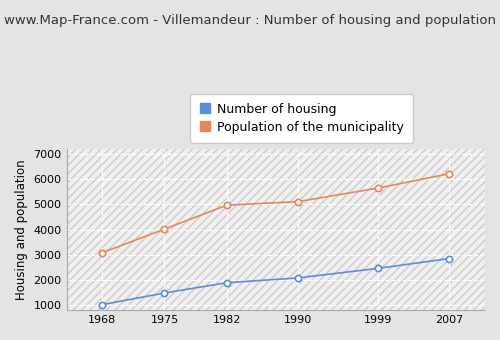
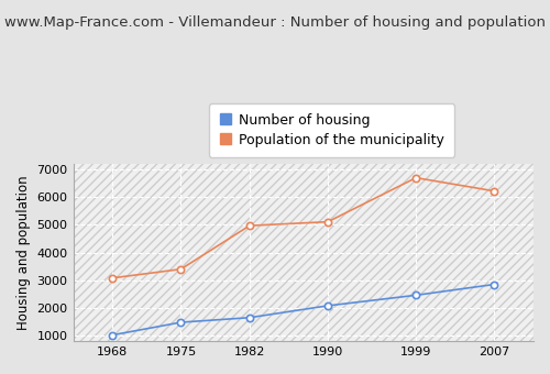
Population of the municipality/1975: 4020 -> 3400
Number of housing/1982: 1890 -> 1650
Population of the municipality/1999: 5650 -> 6700
